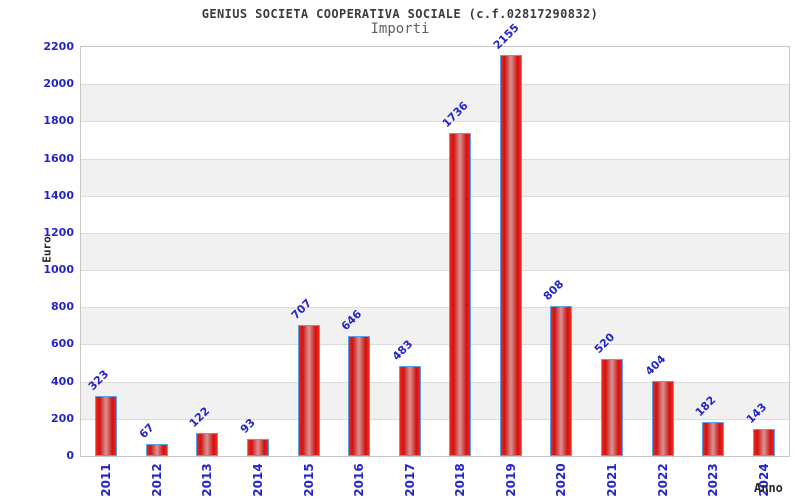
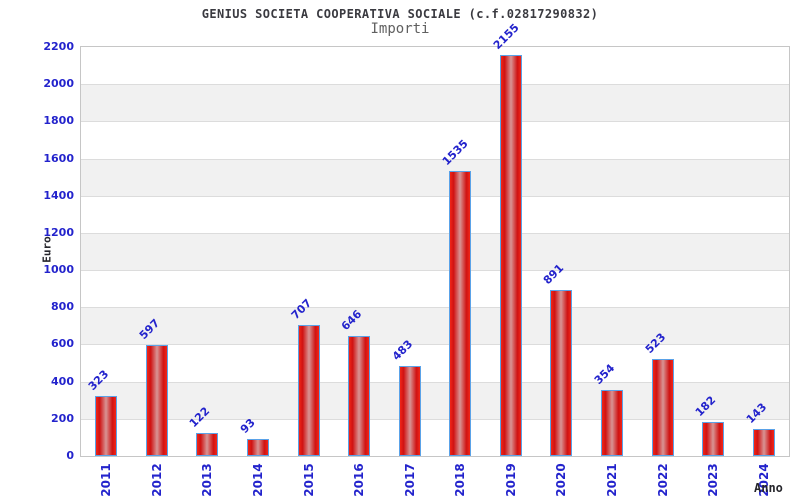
2012: 67 -> 597
2018: 1736 -> 1535
2020: 808 -> 891
2021: 520 -> 354
2022: 404 -> 523
